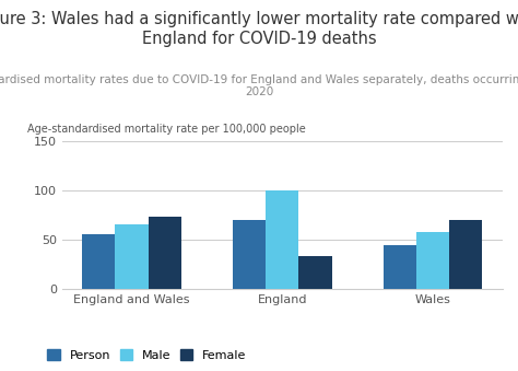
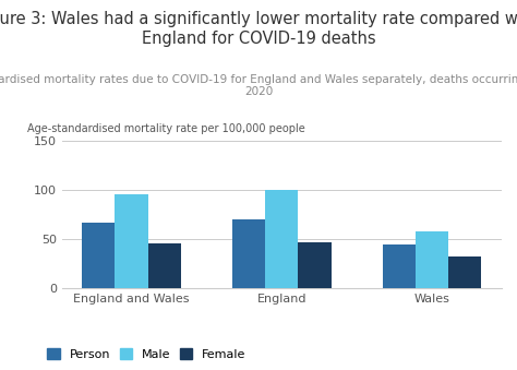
Person/England and Wales: 56 -> 67
Male/England and Wales: 66 -> 96
Female/England and Wales: 74 -> 46
Female/England: 34 -> 47
Female/Wales: 70 -> 33
